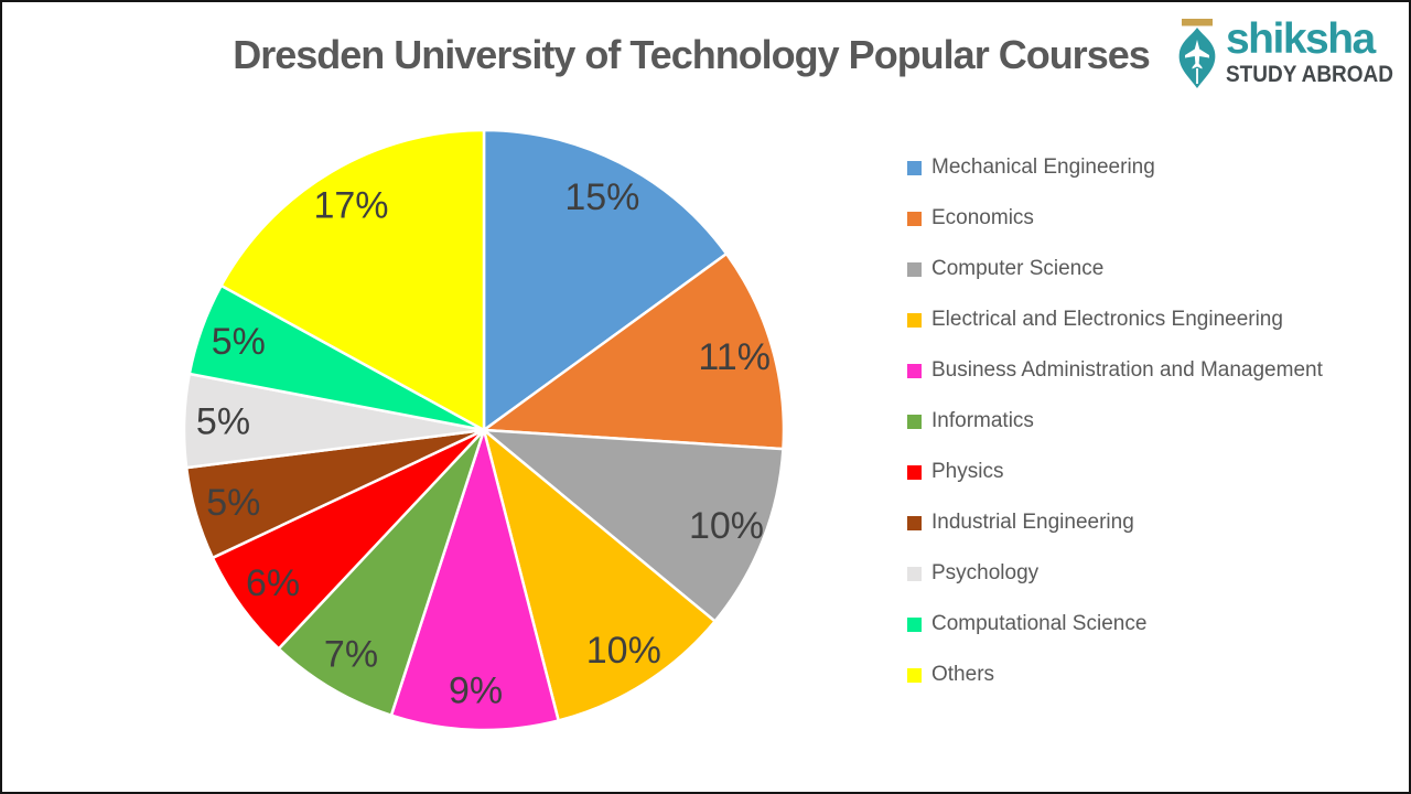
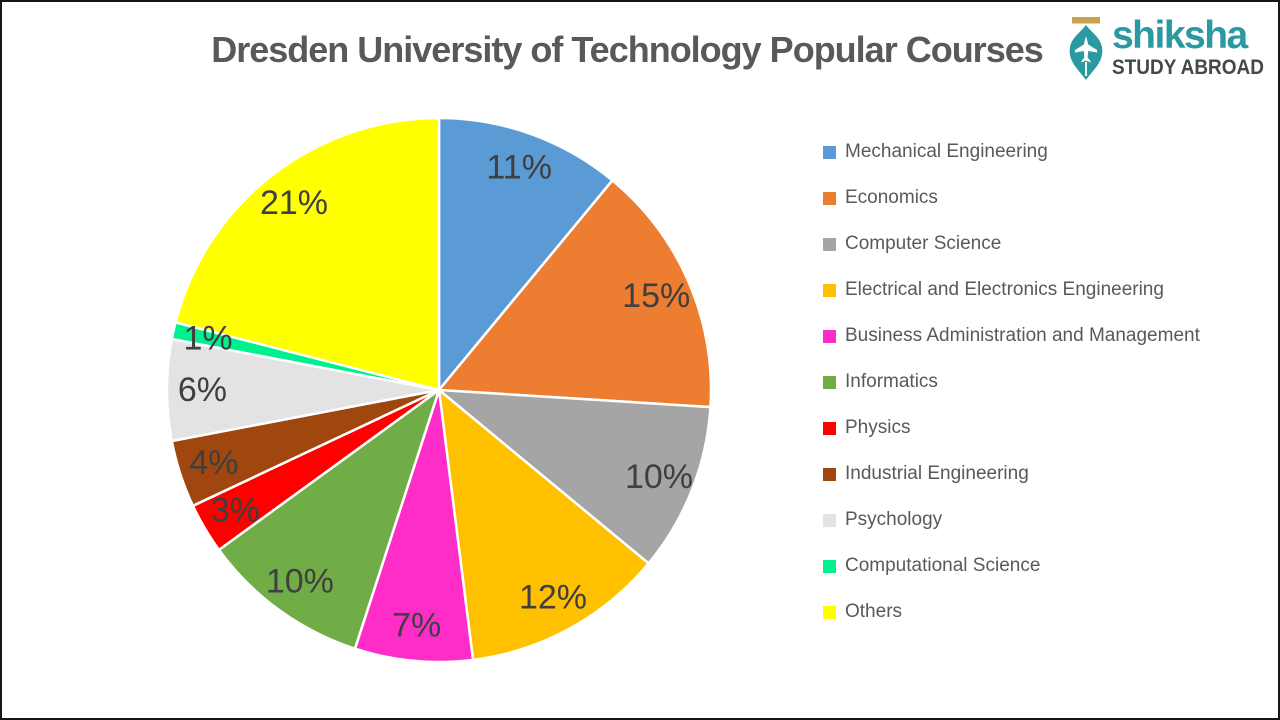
Mechanical Engineering: 15% -> 11%
Economics: 11% -> 15%
Electrical and Electronics Engineering: 10% -> 12%
Business Administration and Management: 9% -> 7%
Informatics: 7% -> 10%
Physics: 6% -> 3%
Industrial Engineering: 5% -> 4%
Psychology: 5% -> 6%
Computational Science: 5% -> 1%
Others: 17% -> 21%
